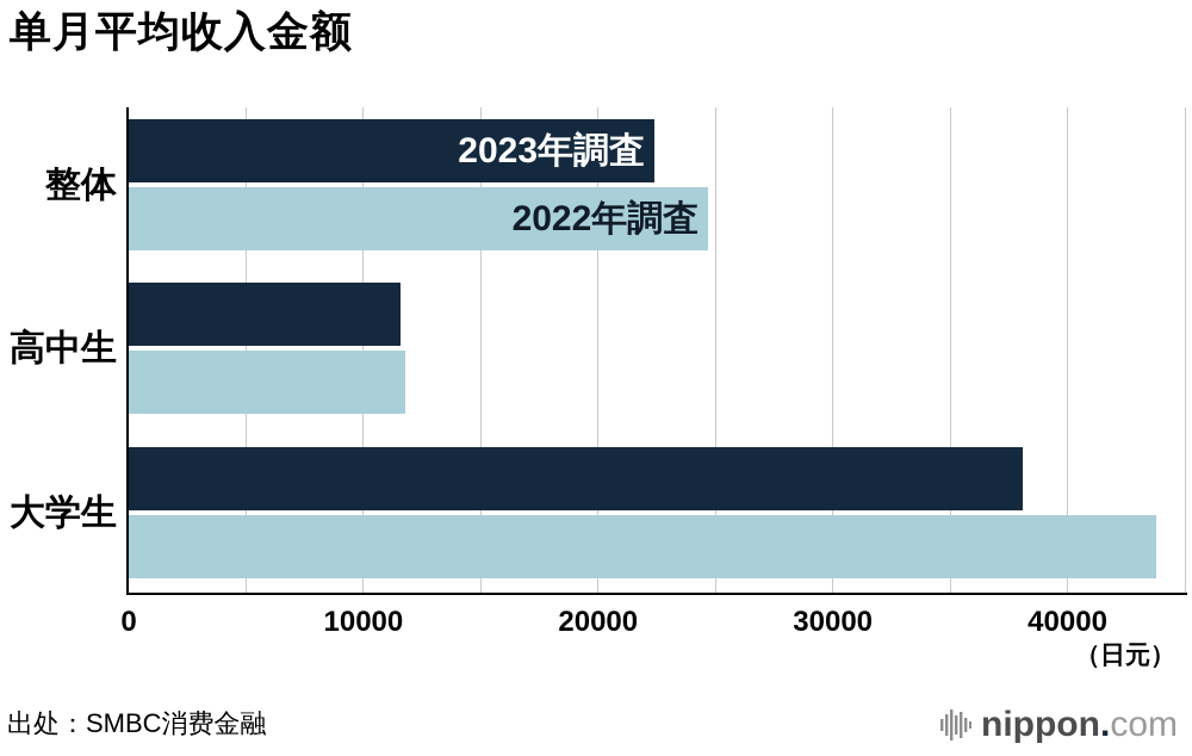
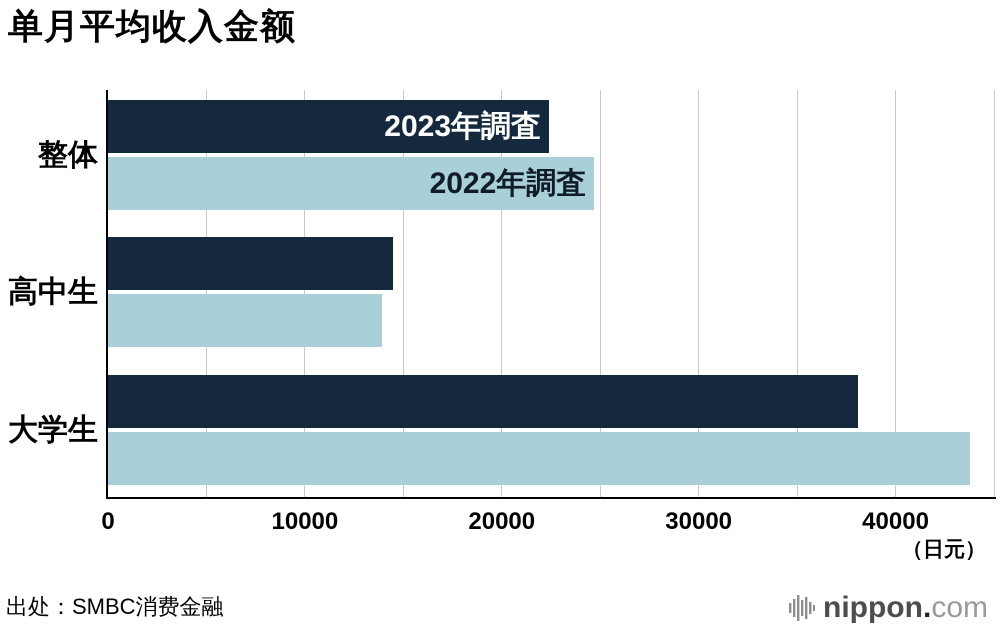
2023年調査/高中生: 11600 -> 14500
2022年調査/高中生: 11800 -> 13900
